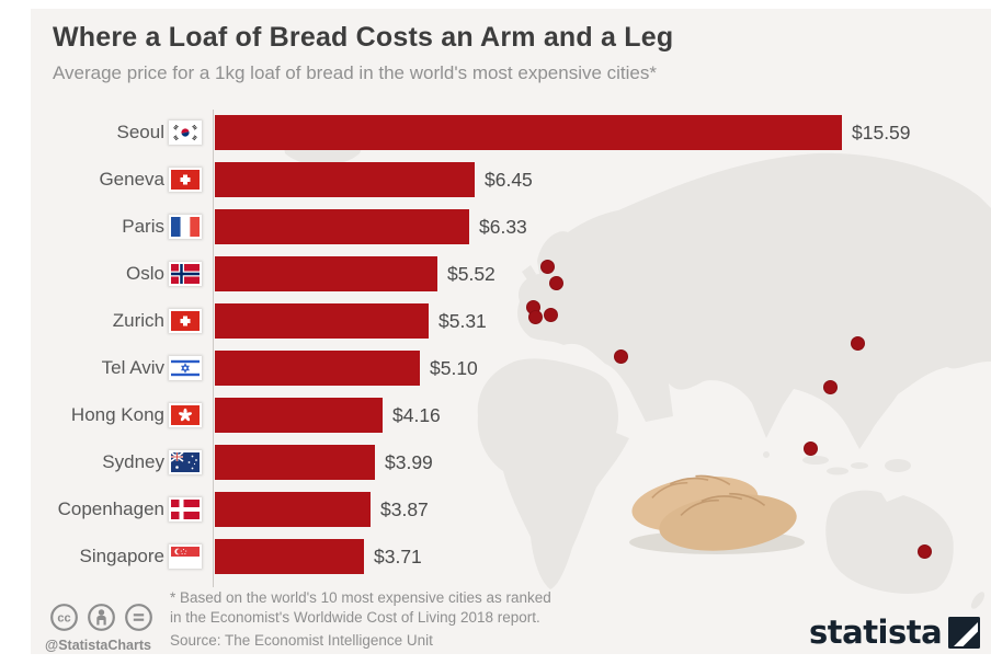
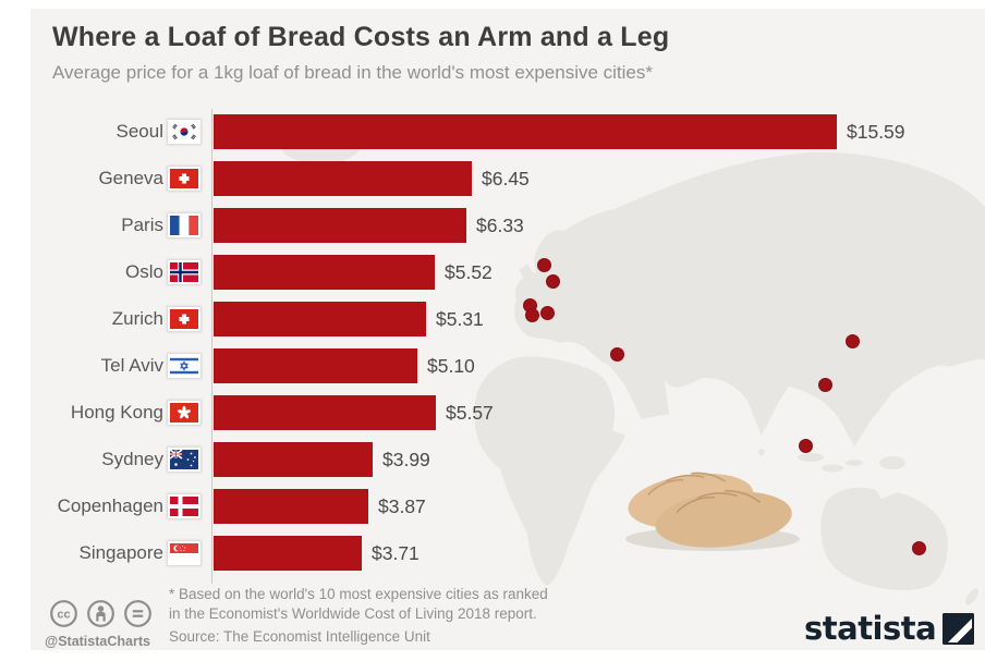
Hong Kong: $4.16 -> $5.57
